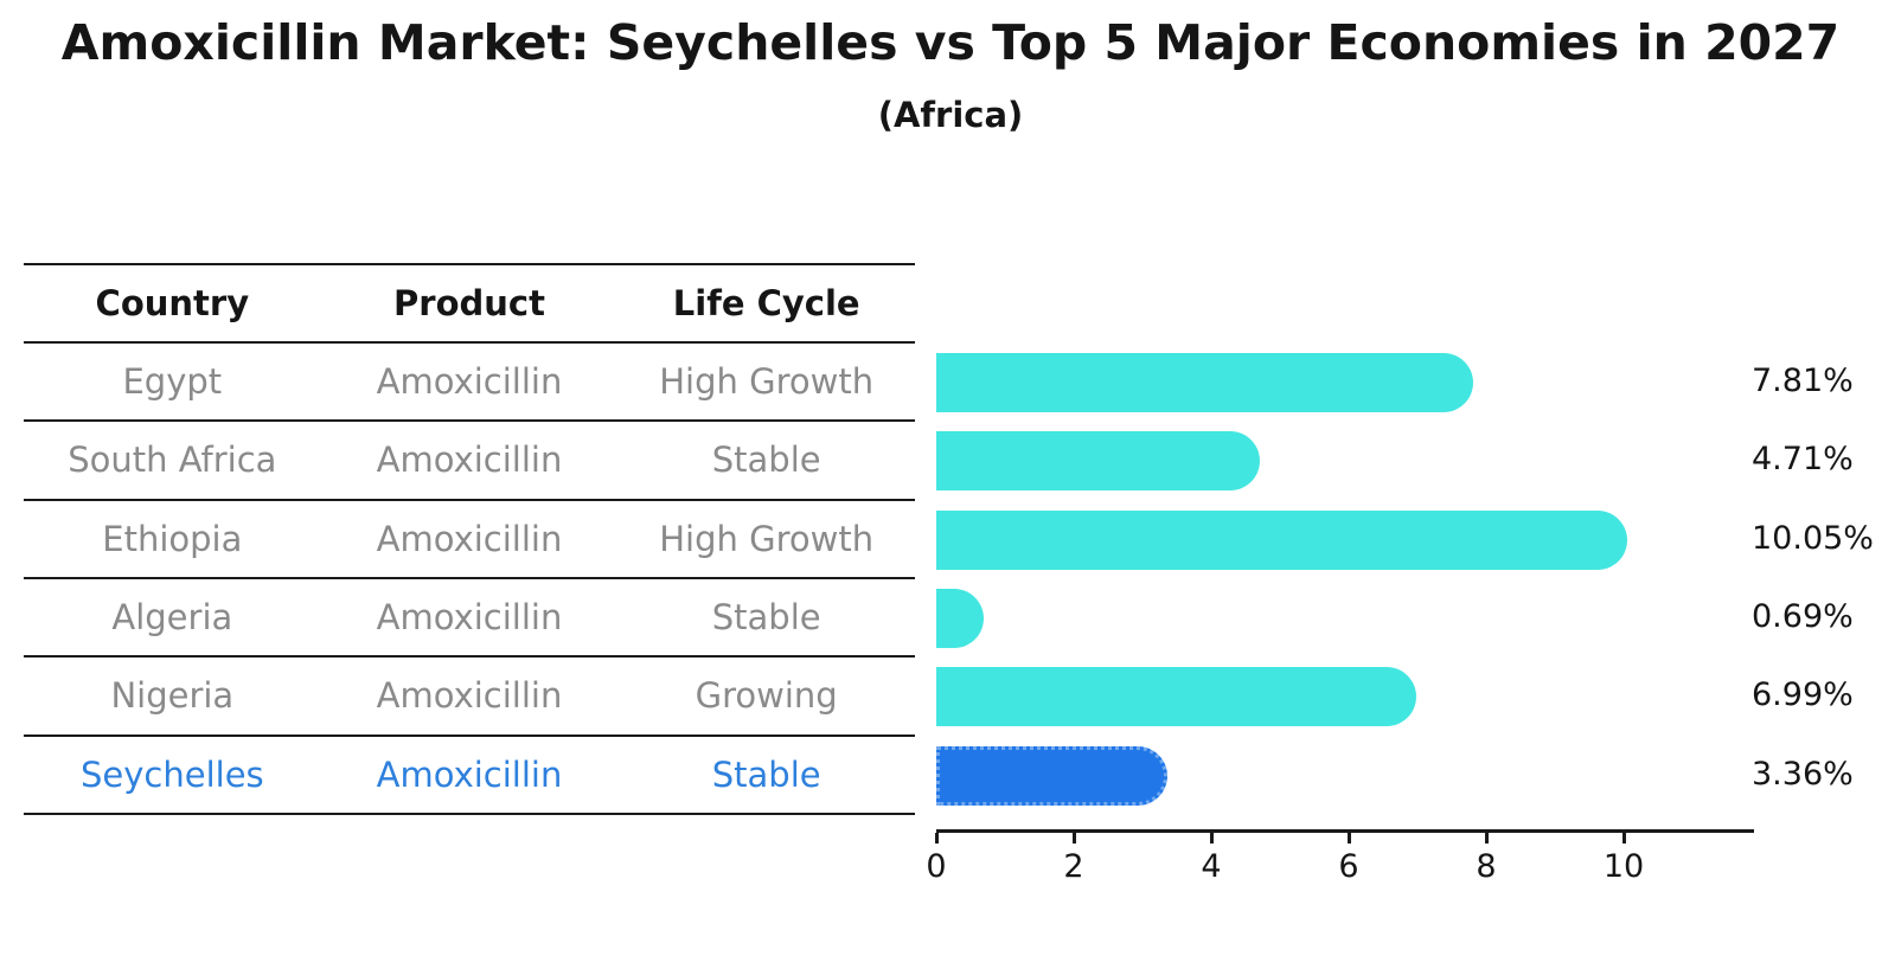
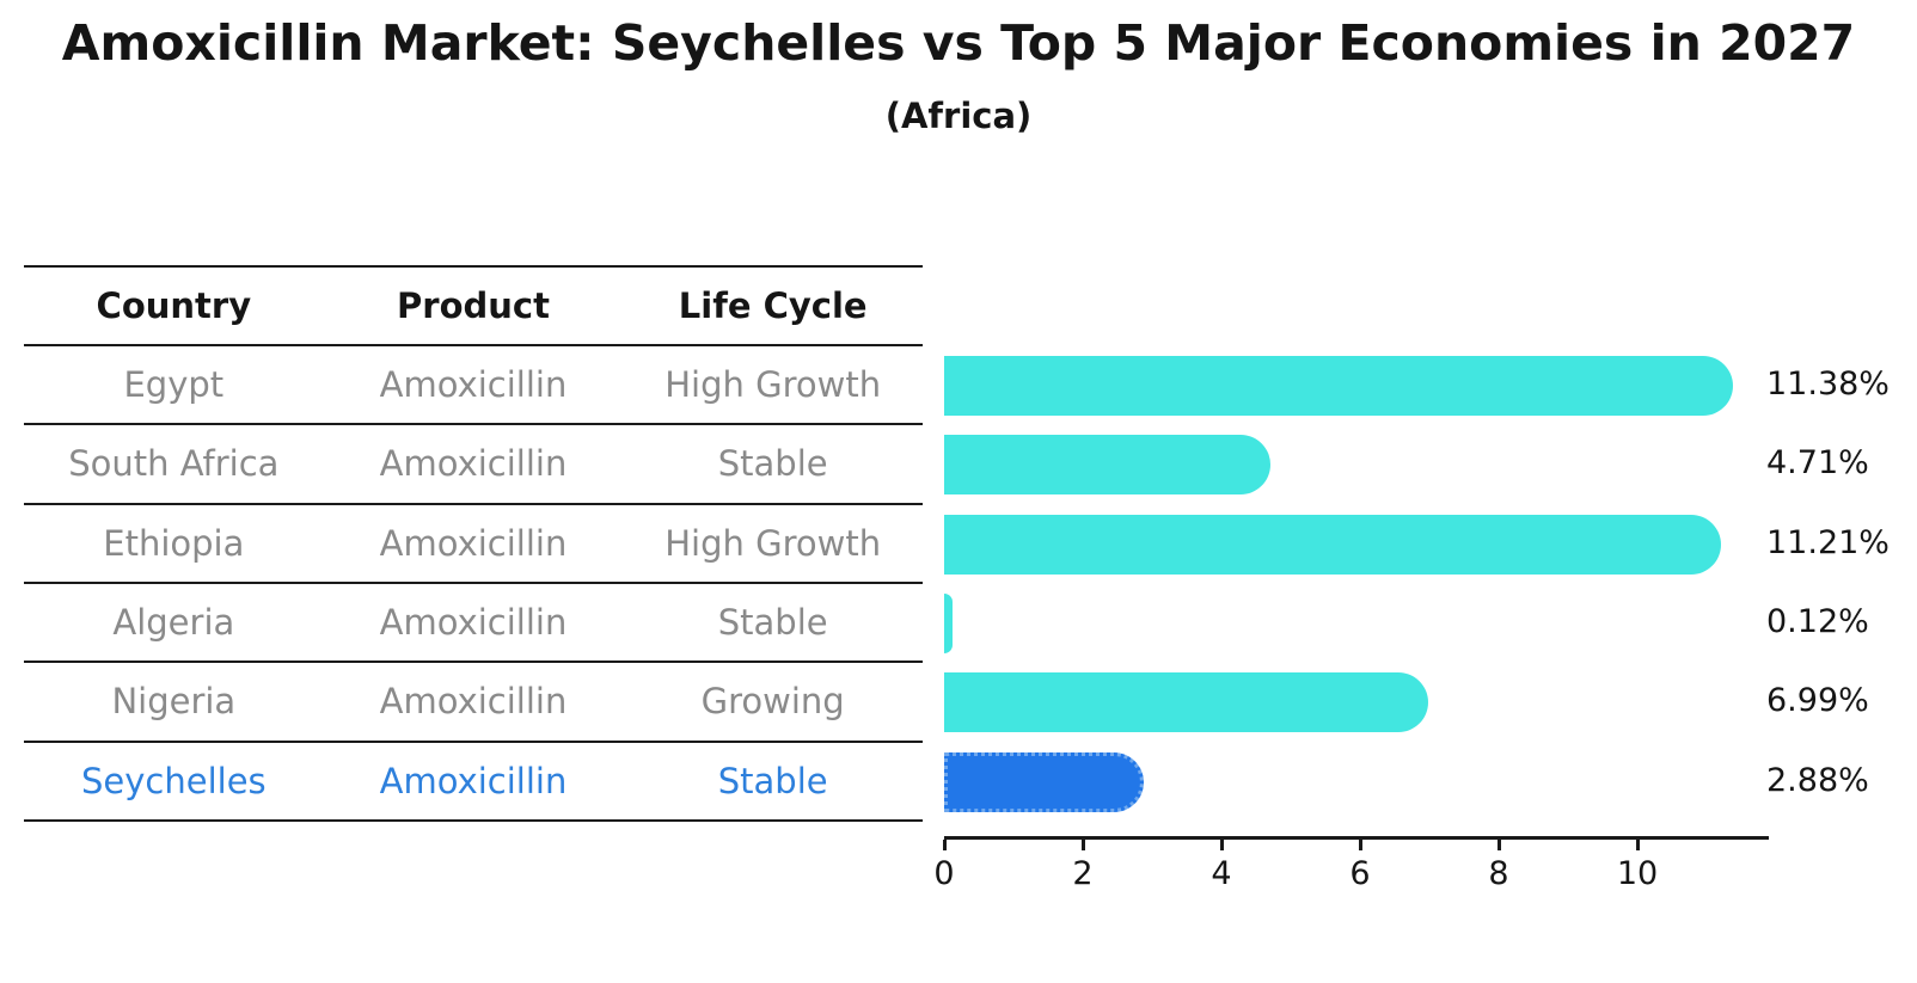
Egypt: 7.81% -> 11.38%
Ethiopia: 10.05% -> 11.21%
Algeria: 0.69% -> 0.12%
Seychelles: 3.36% -> 2.88%
